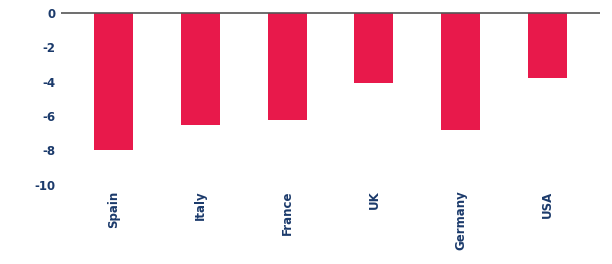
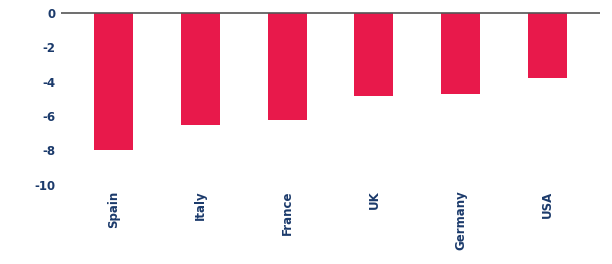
UK: -4.1 -> -4.8
Germany: -6.8 -> -4.7
